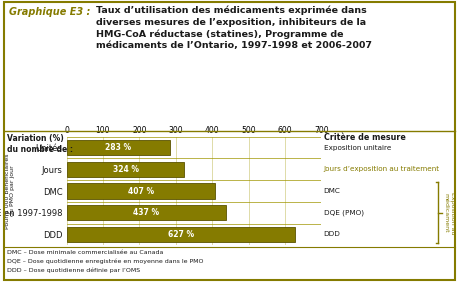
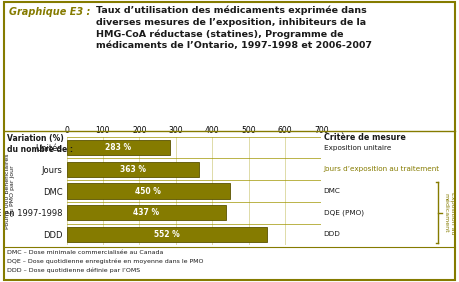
Jours: 324 -> 363
DMC: 407 -> 450
DDD: 627 -> 552
